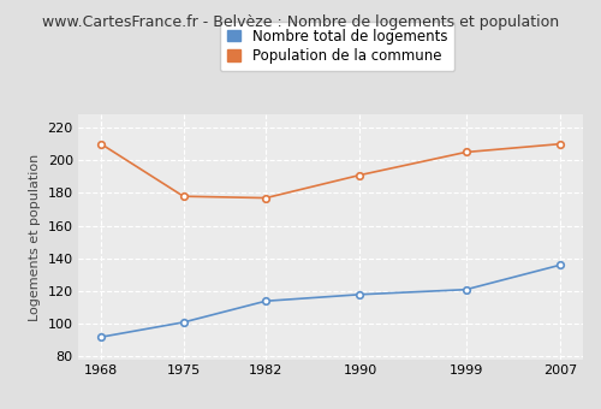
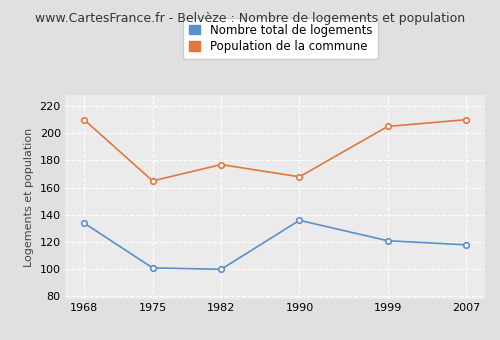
Nombre total de logements/1968: 92 -> 134
Population de la commune/1975: 178 -> 165
Nombre total de logements/1982: 114 -> 100
Nombre total de logements/1990: 118 -> 136
Population de la commune/1990: 191 -> 168
Nombre total de logements/2007: 136 -> 118
